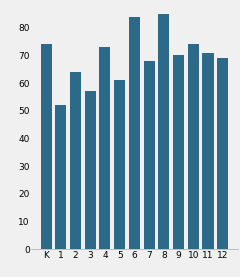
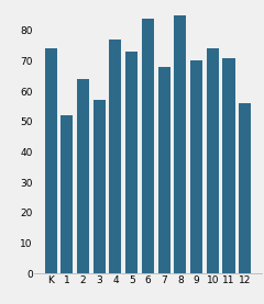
4: 73 -> 77
5: 61 -> 73
12: 69 -> 56
